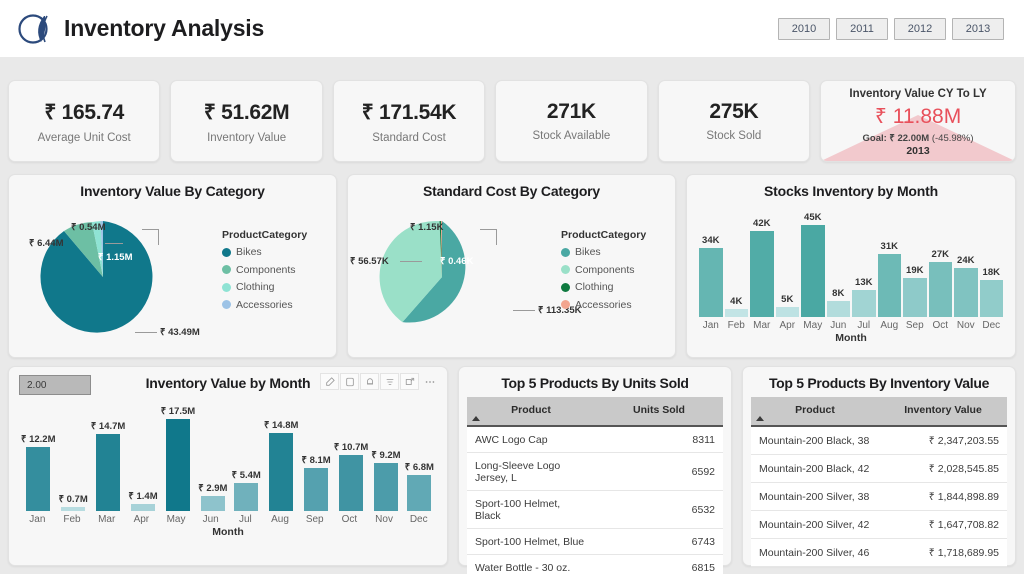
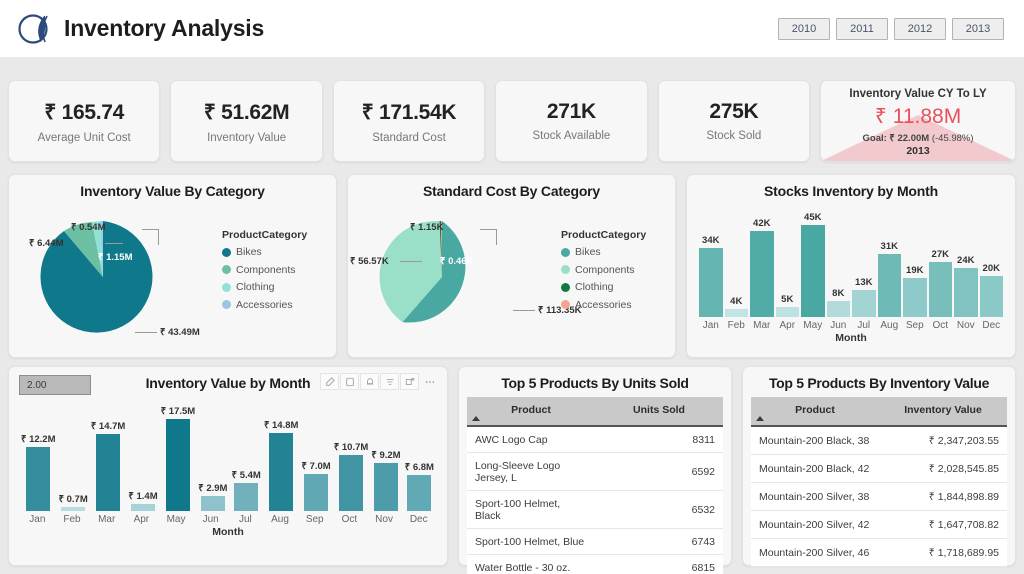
Stocks Inventory by Month/Dec: 18K -> 20K
Inventory Value by Month/Sep: 8.1M -> 7.0M
